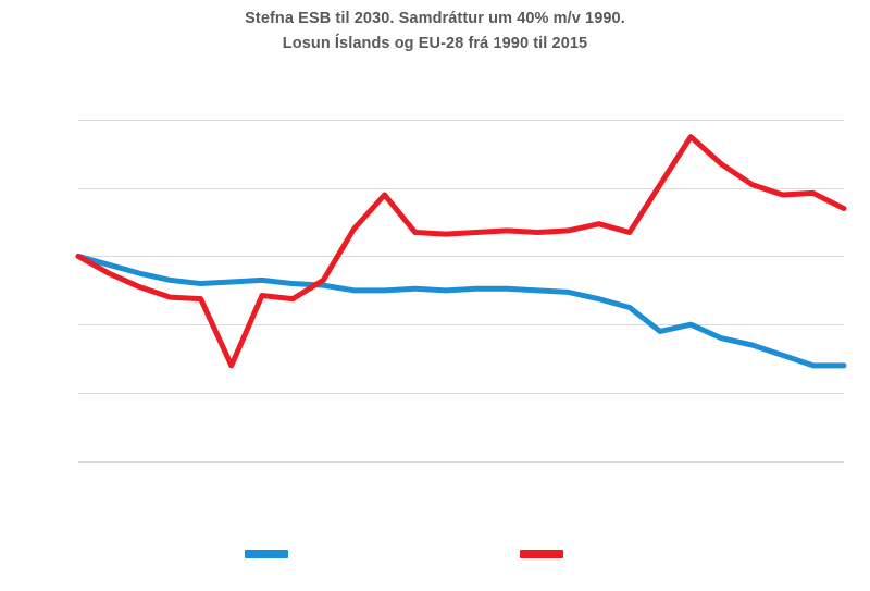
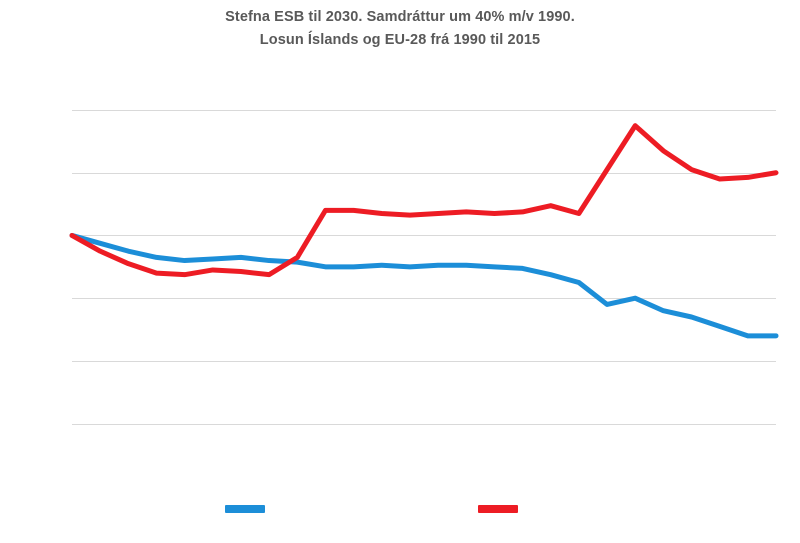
Ísland/1995: 78 -> 99
Ísland/2000: 128 -> 118
Ísland/2015: 124 -> 130
